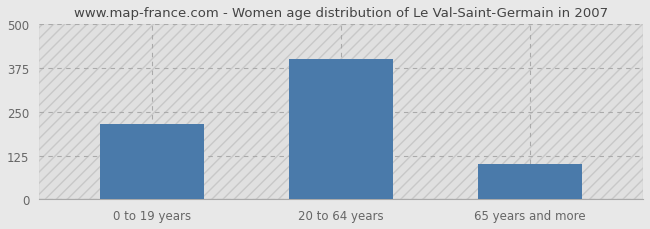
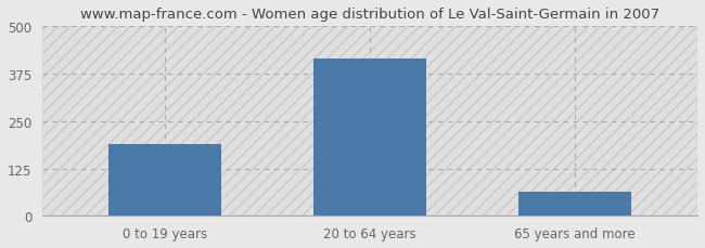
0 to 19 years: 215 -> 190
20 to 64 years: 400 -> 415
65 years and more: 100 -> 65
